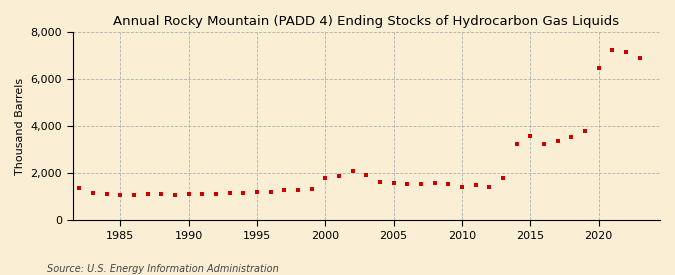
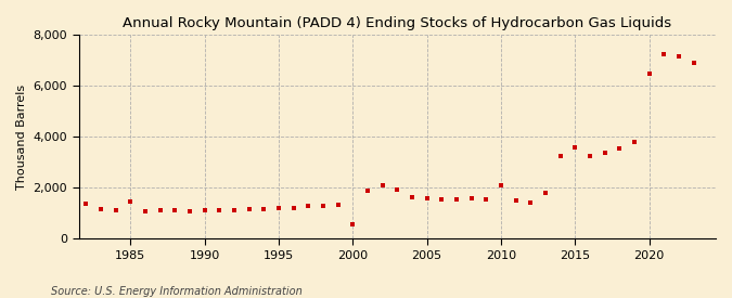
1985: 1,080 -> 1,450
2000: 1,800 -> 550
2010: 1,420 -> 2,100
